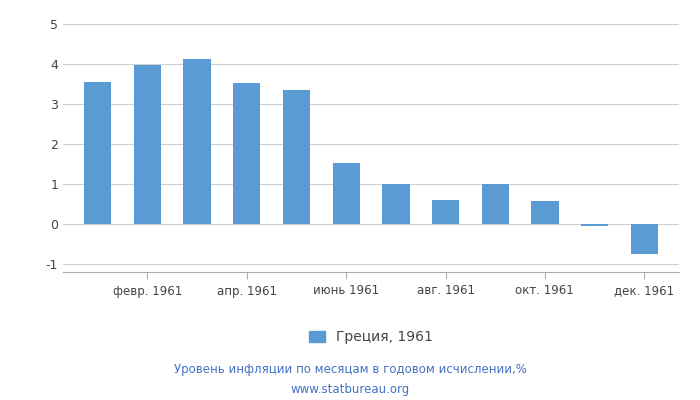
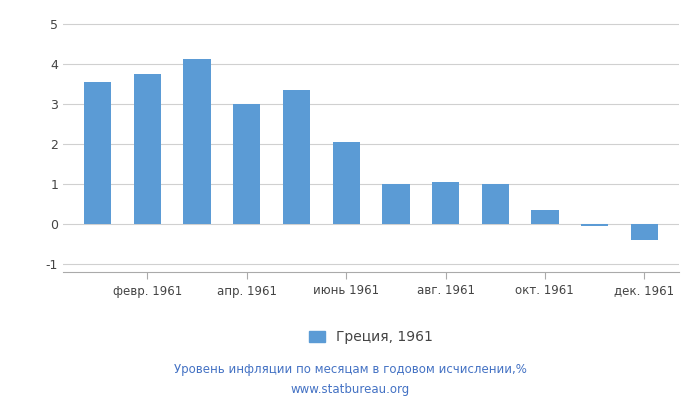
февр. 1961: 3.97 -> 3.75
апр. 1961: 3.52 -> 3.00
июнь 1961: 1.53 -> 2.05
авг. 1961: 0.59 -> 1.05
окт. 1961: 0.58 -> 0.35
дек. 1961: -0.75 -> -0.40
